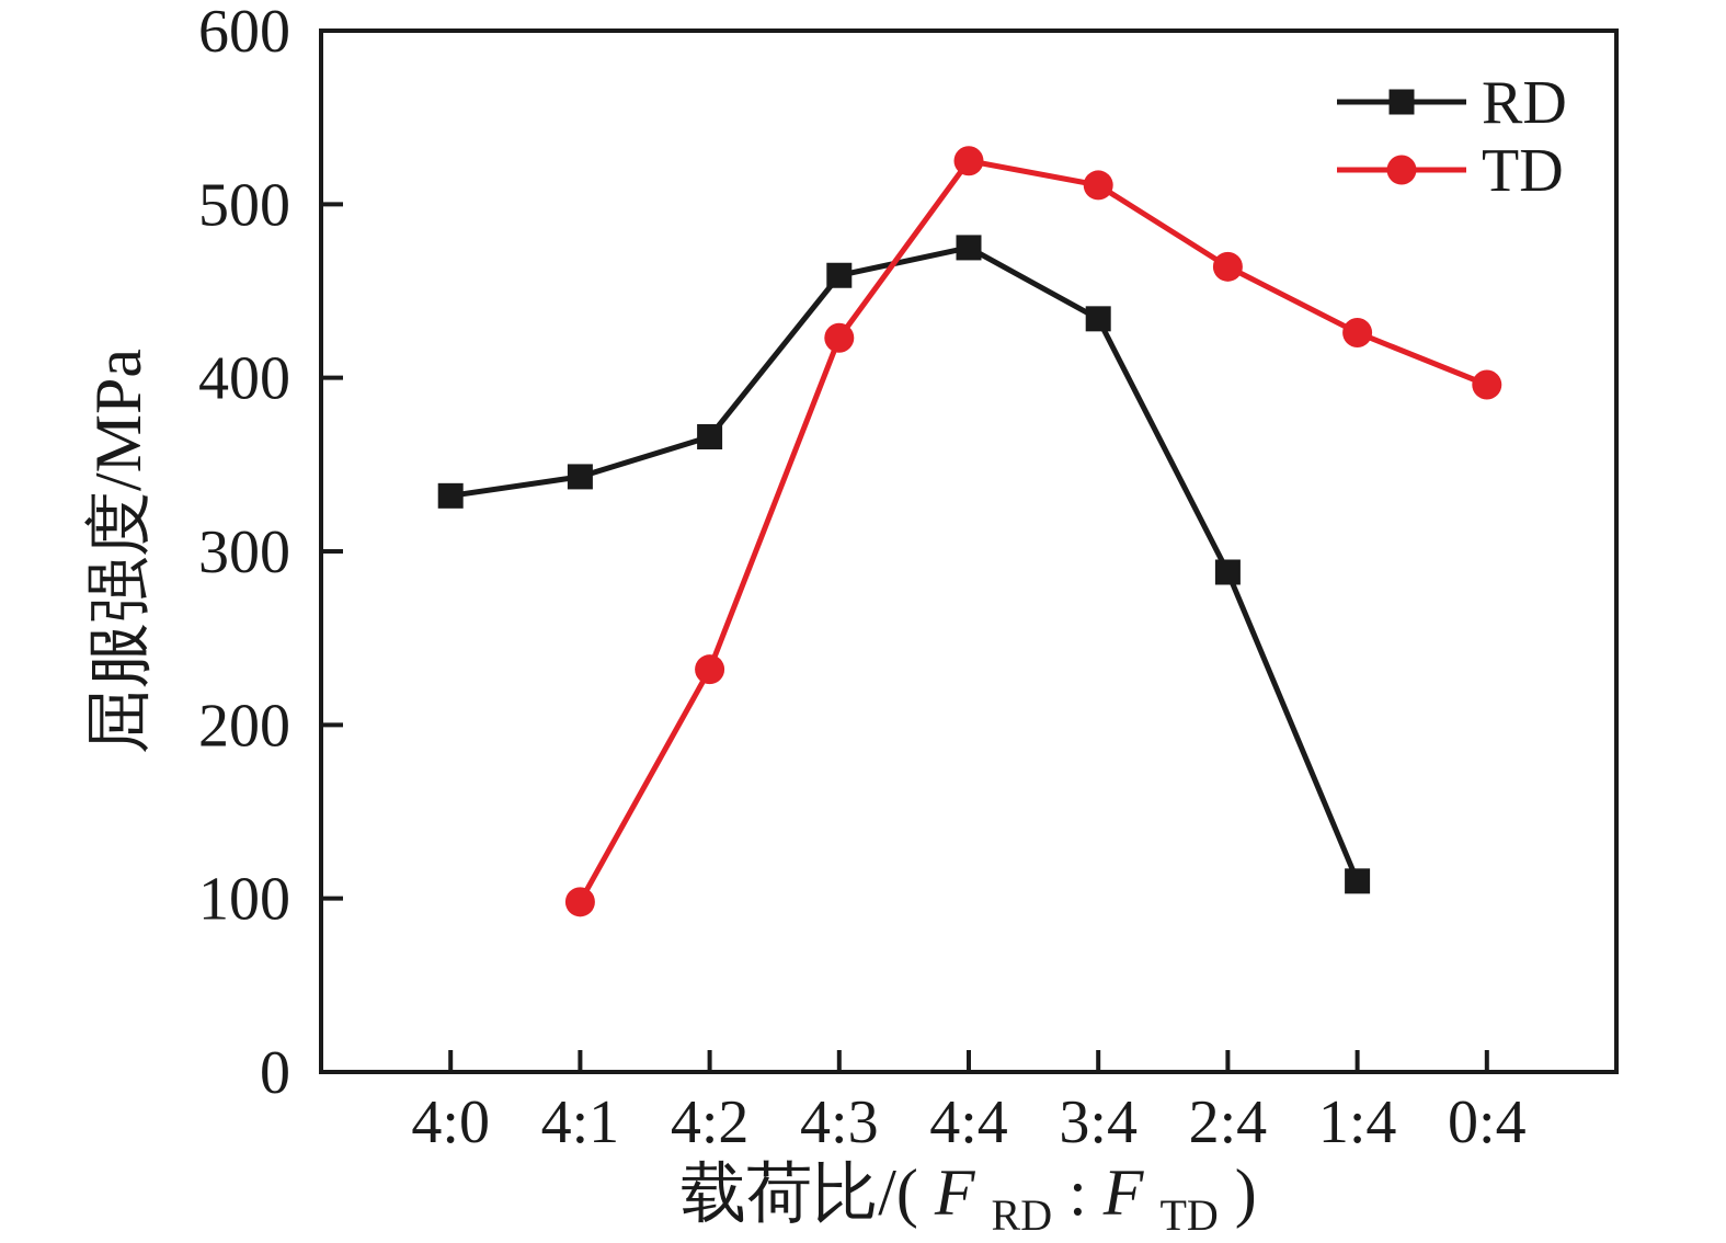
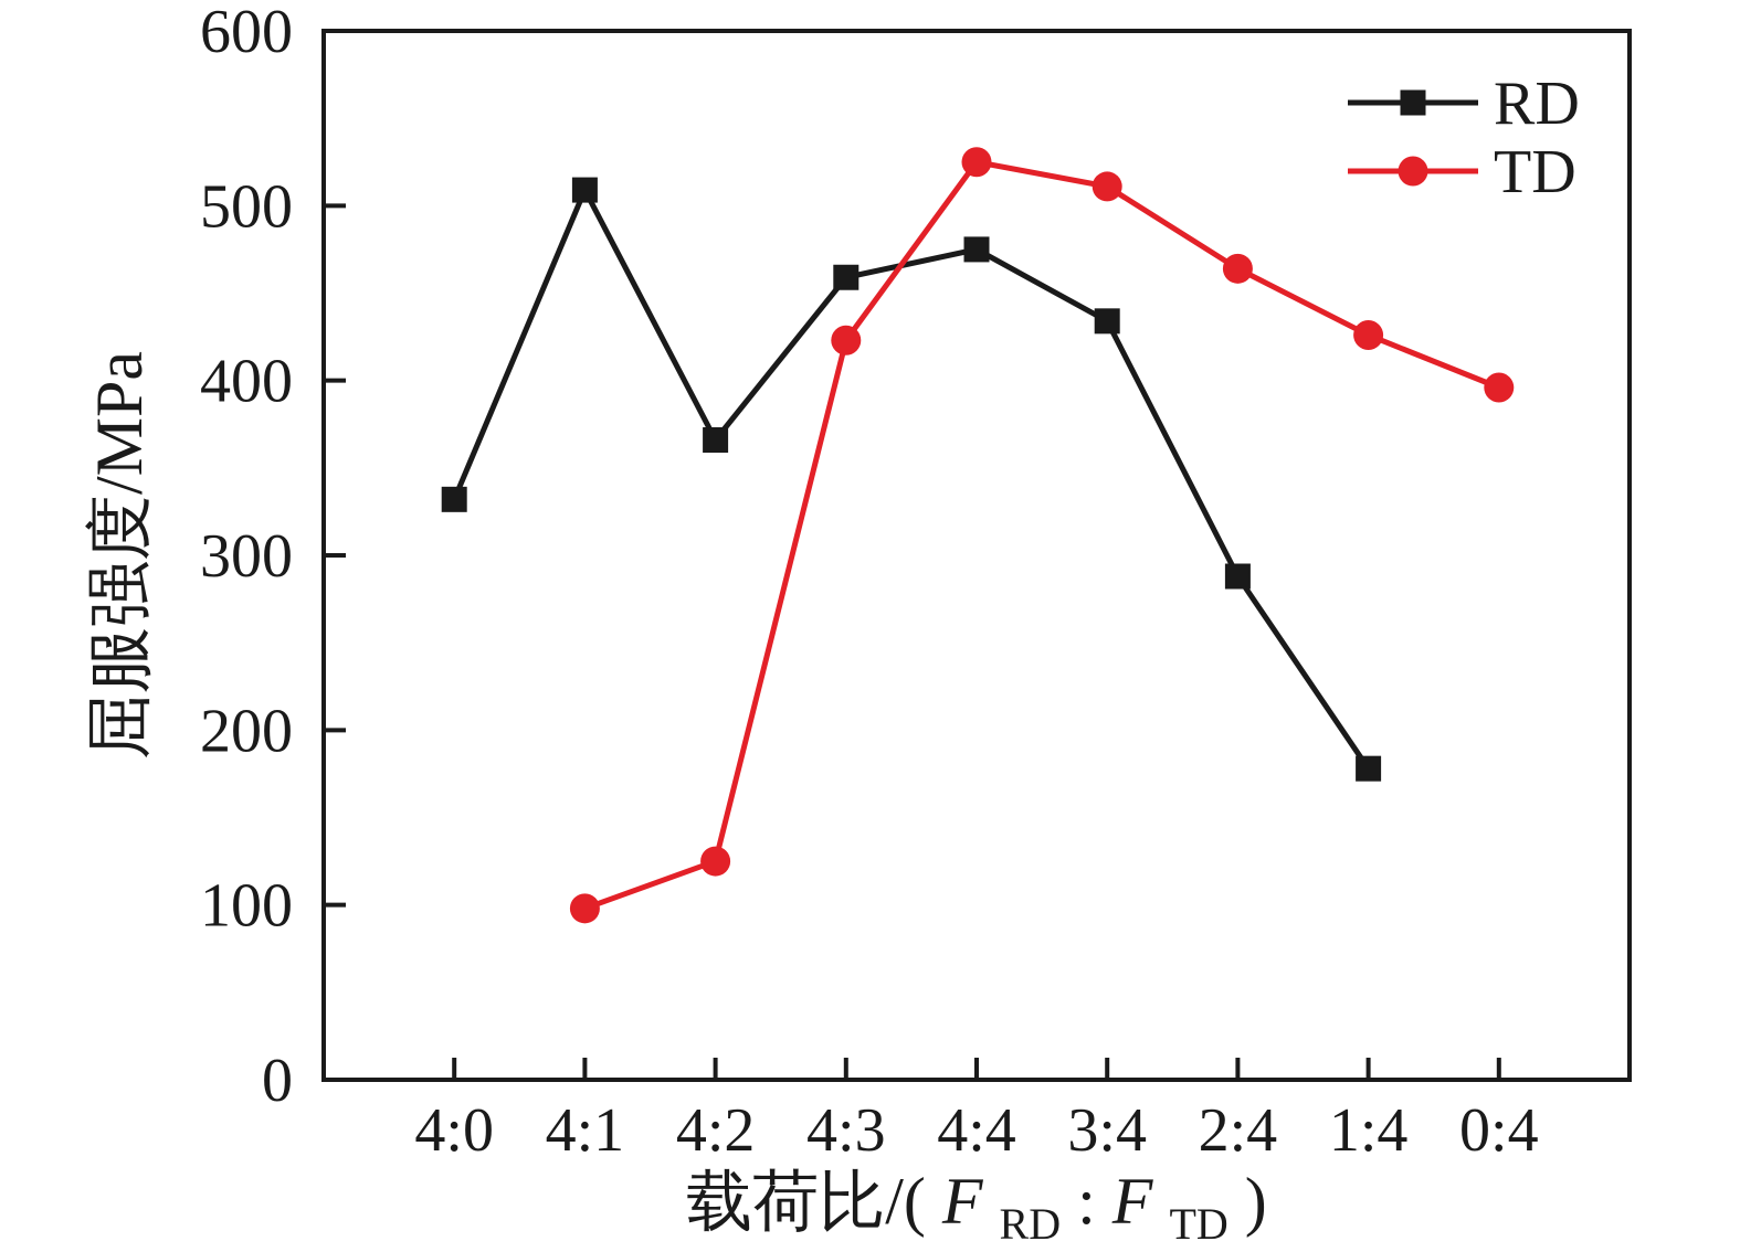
RD/4:1: 343 -> 509
TD/4:2: 232 -> 125
RD/1:4: 110 -> 178
